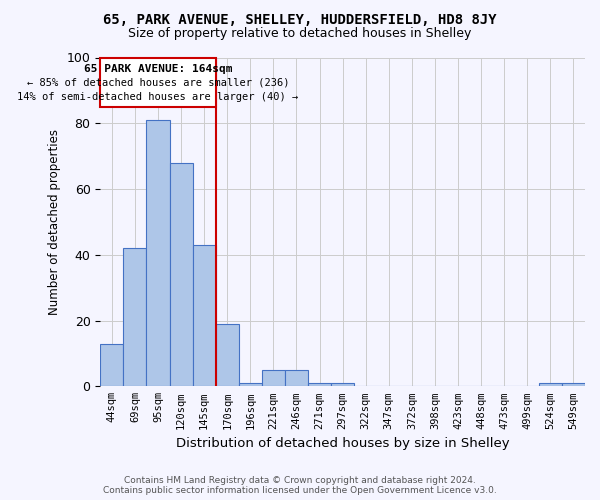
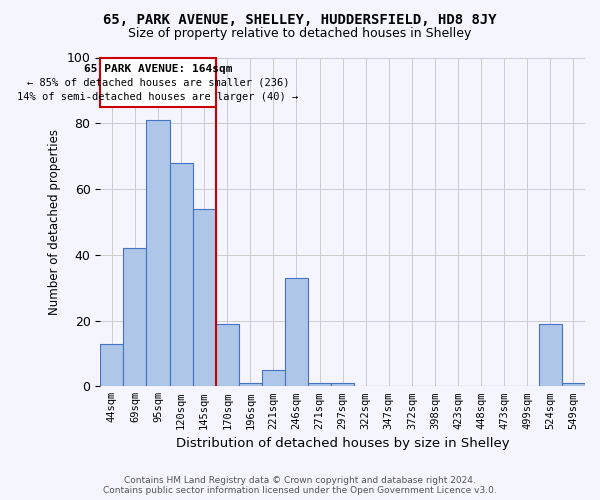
145sqm: 43 -> 54
246sqm: 5 -> 33
524sqm: 1 -> 19
